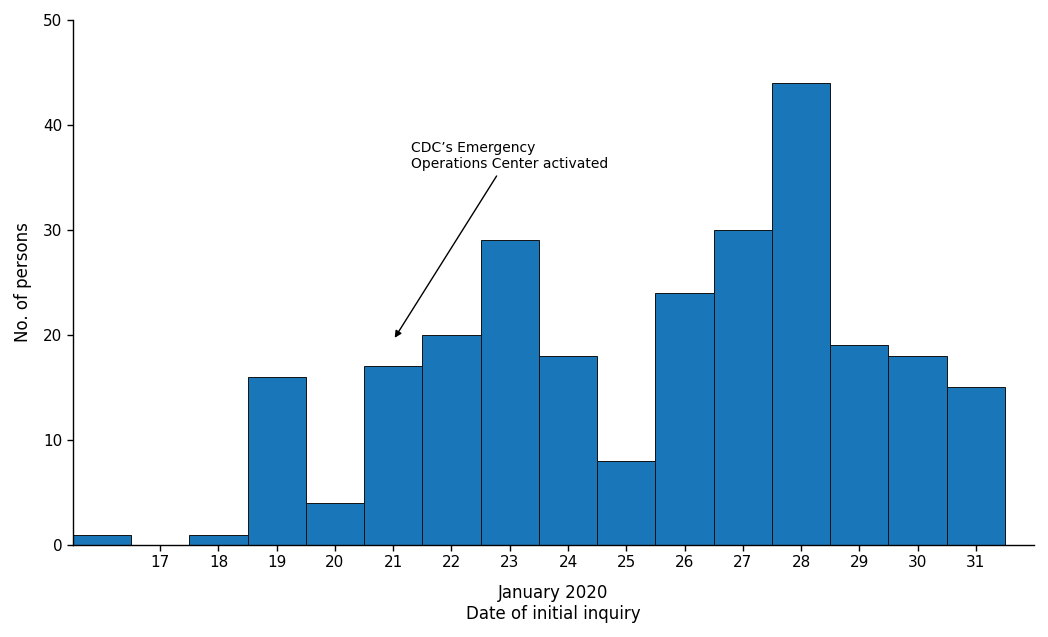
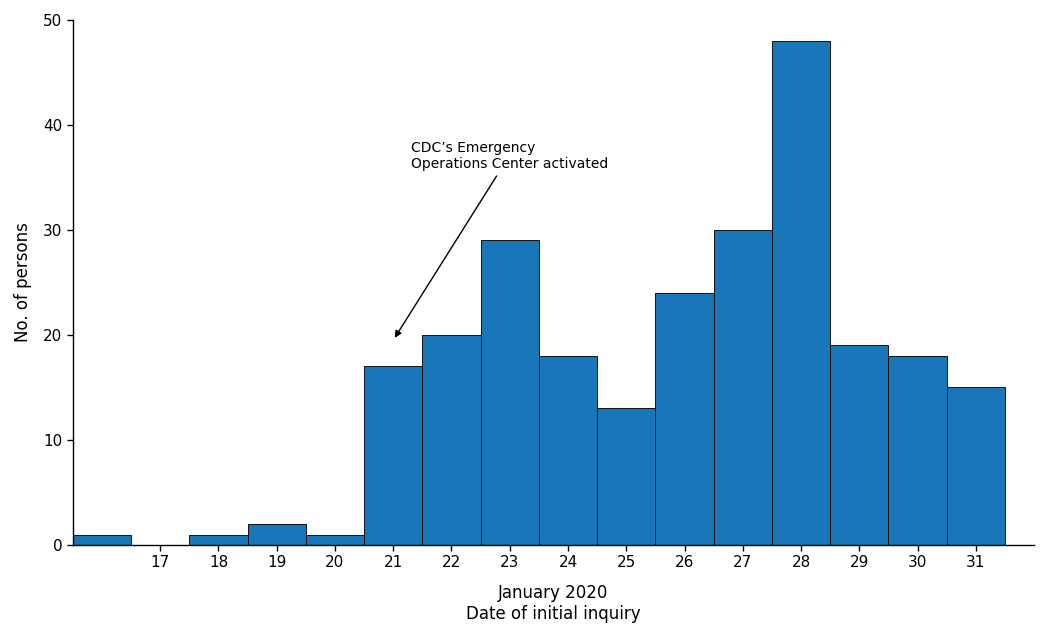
19: 16 -> 2
20: 4 -> 1
25: 8 -> 13
28: 44 -> 48
